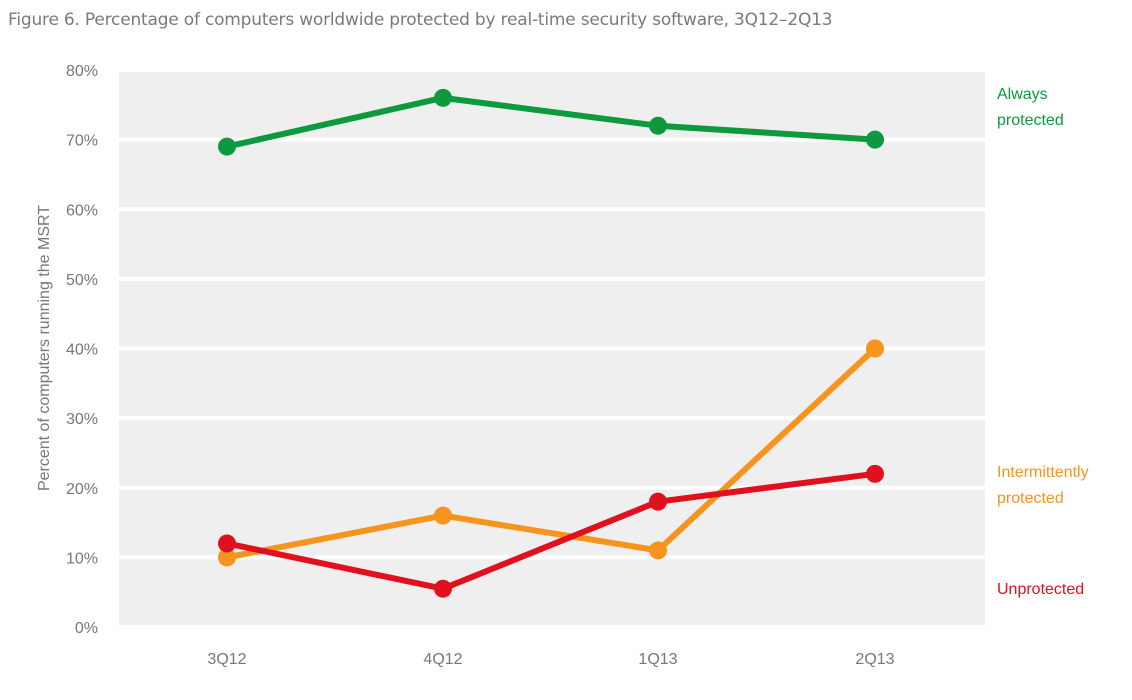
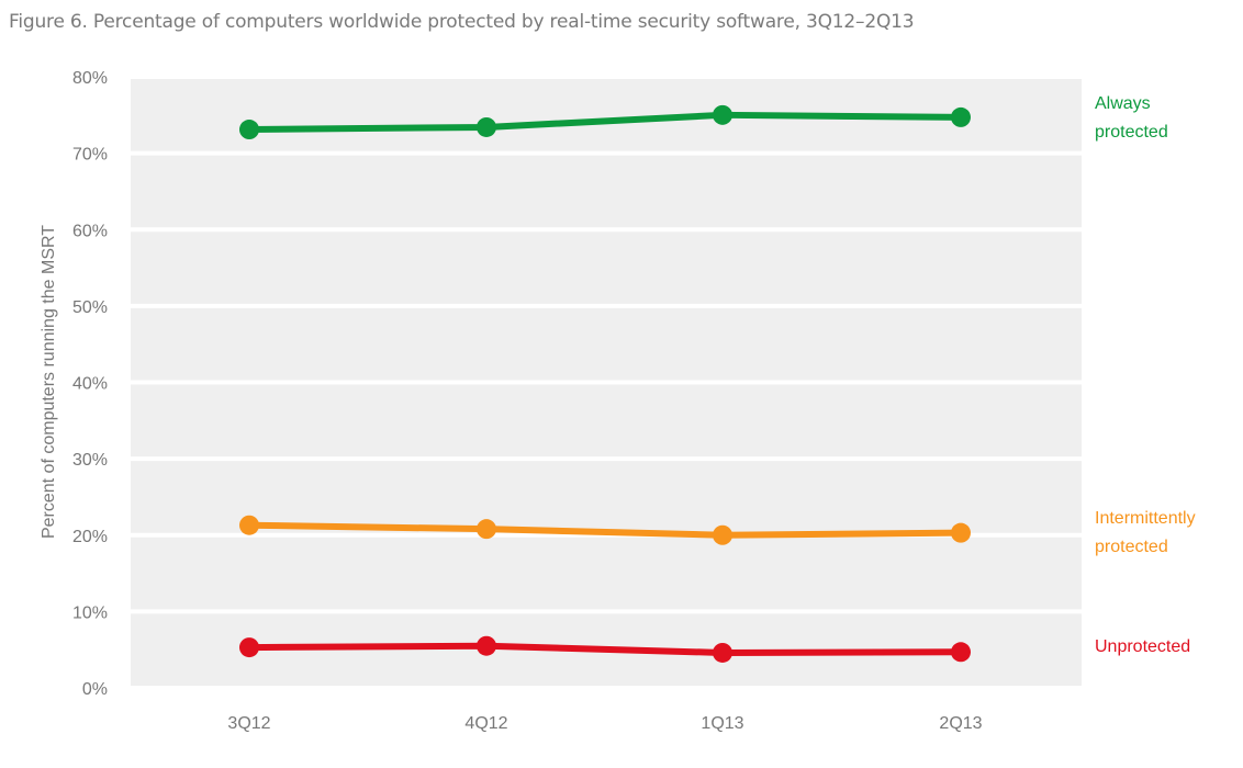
Always protected/3Q12: 69% -> 73%
Intermittently protected/3Q12: 10% -> 21%
Unprotected/3Q12: 12% -> 5%
Always protected/4Q12: 76% -> 73%
Intermittently protected/4Q12: 16% -> 21%
Always protected/1Q13: 72% -> 75%
Intermittently protected/1Q13: 11% -> 20%
Unprotected/1Q13: 18% -> 5%
Always protected/2Q13: 70% -> 75%
Intermittently protected/2Q13: 40% -> 20%
Unprotected/2Q13: 22% -> 5%
